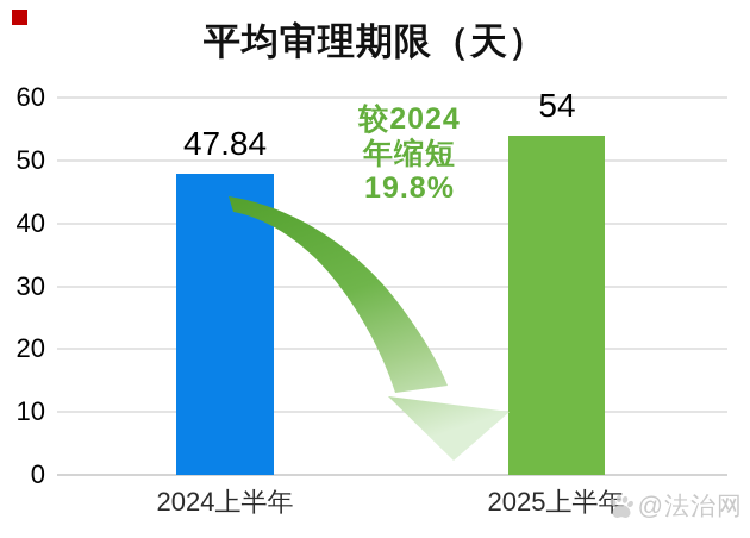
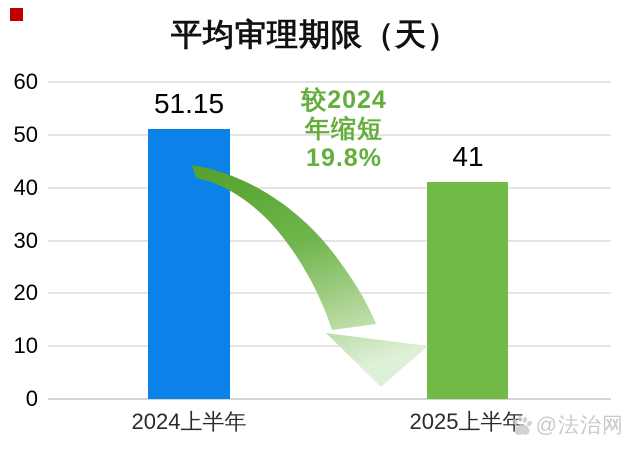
2024上半年: 47.84 -> 51.15
2025上半年: 54 -> 41
